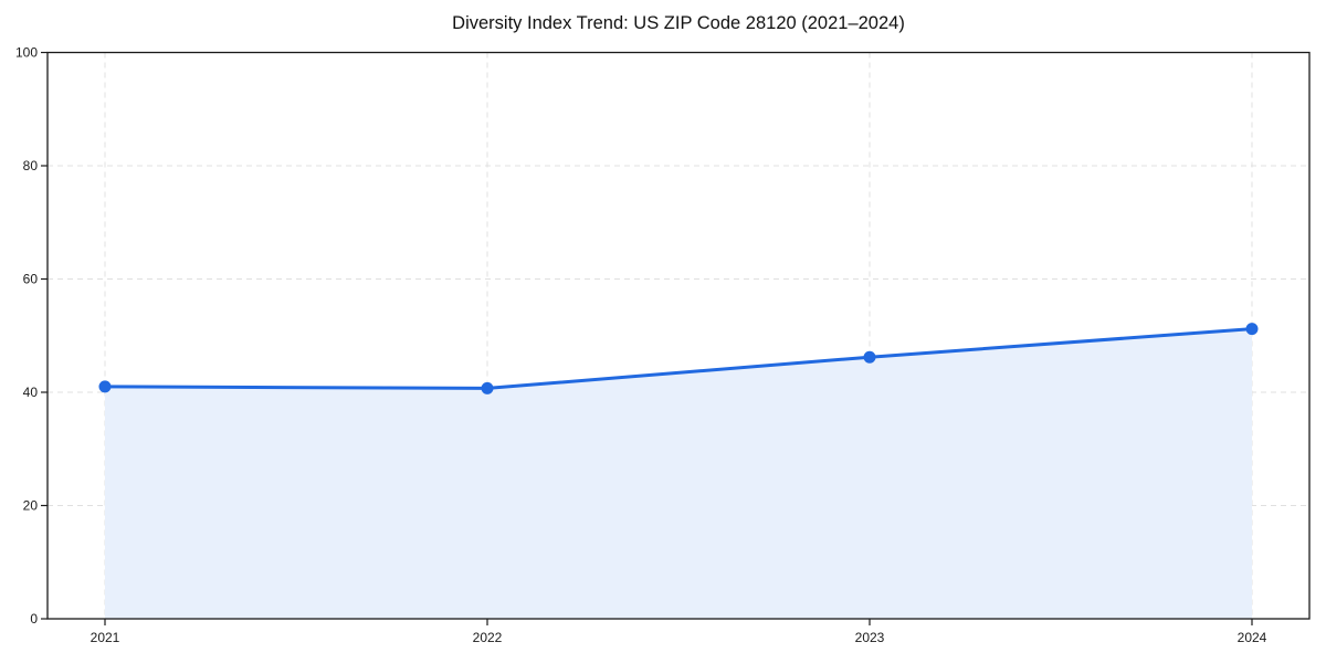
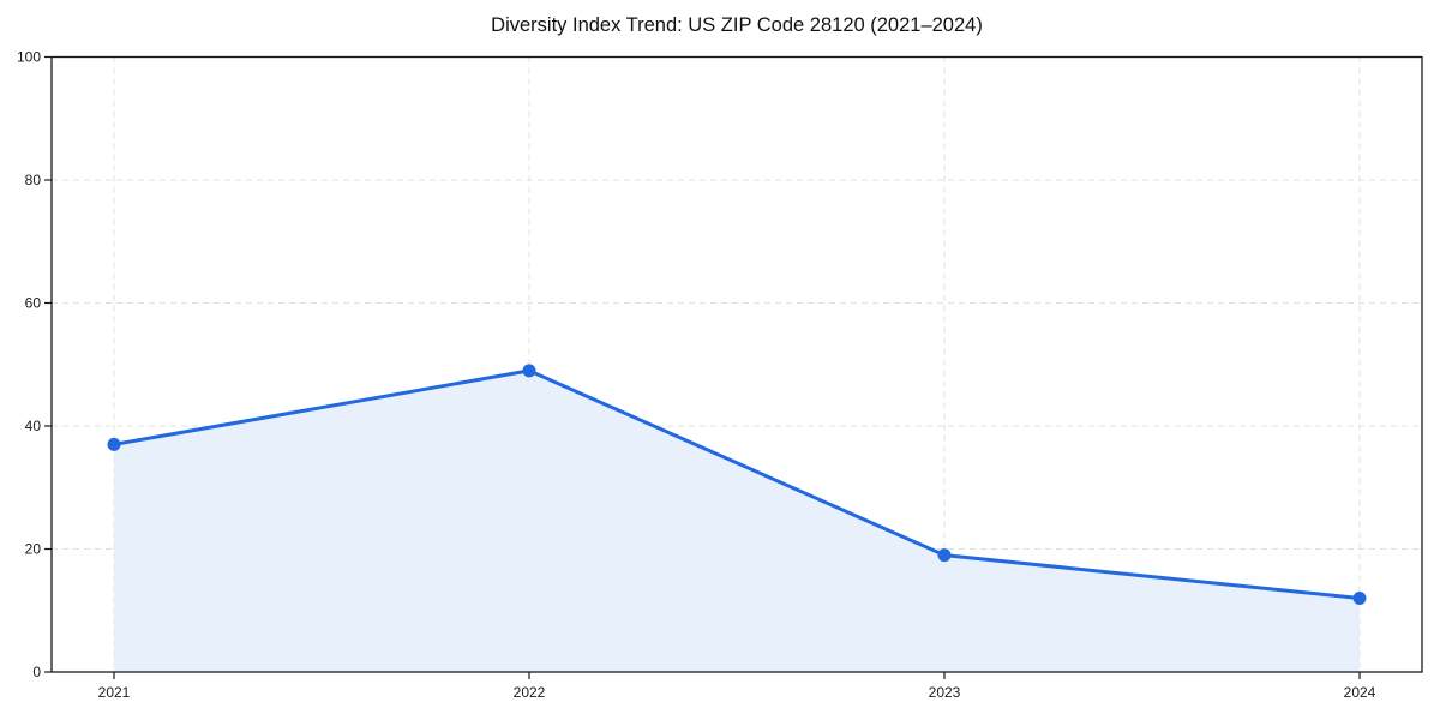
2021: 41 -> 37
2022: 41 -> 49
2023: 46 -> 19
2024: 51 -> 12
